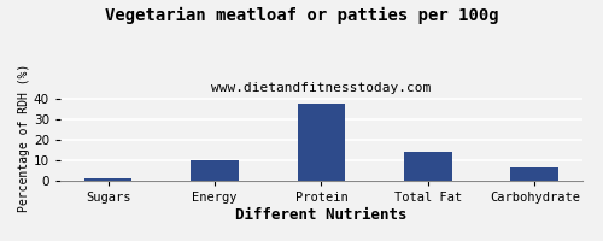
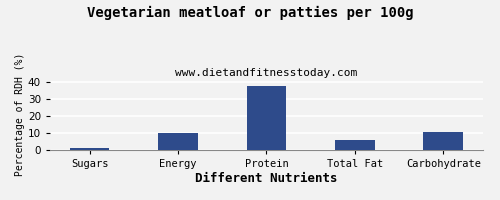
Total Fat: 14 -> 6
Carbohydrate: 6 -> 11
